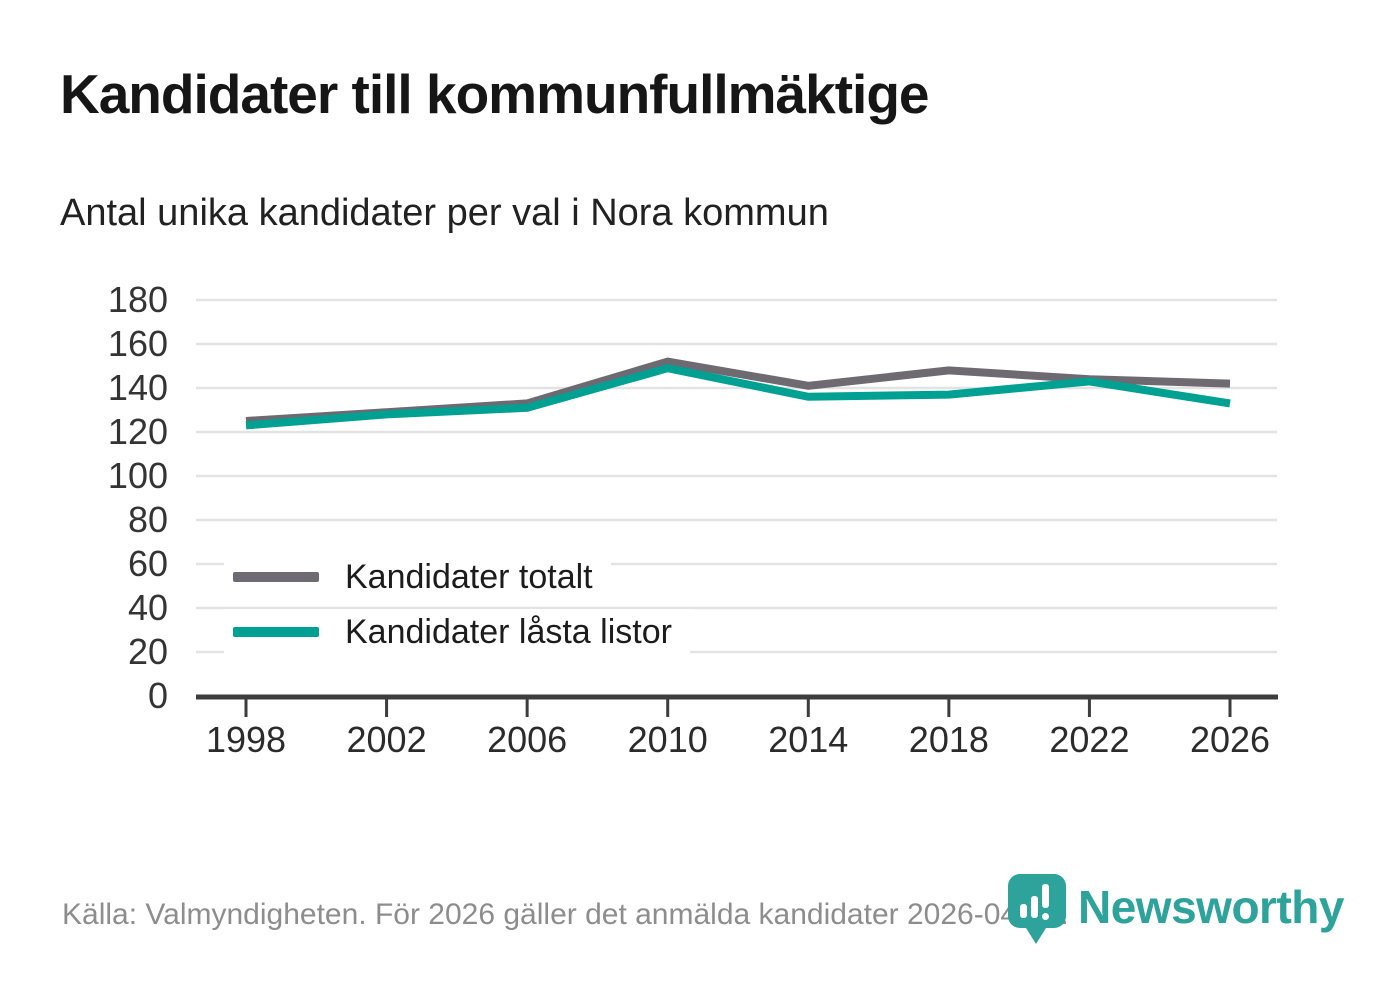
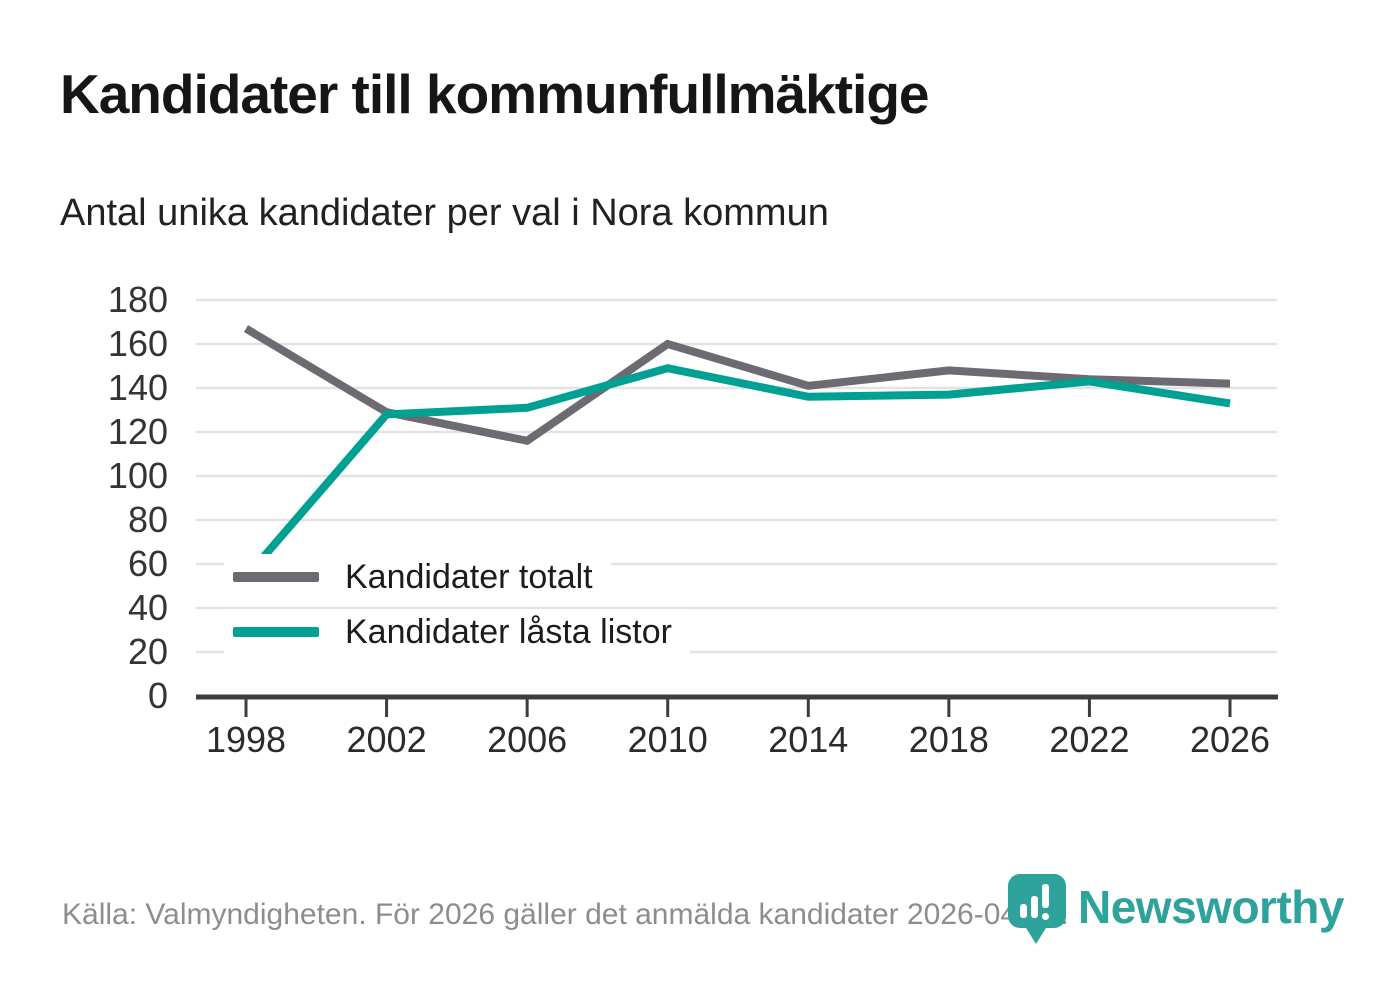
Kandidater totalt/1998: 125 -> 167
Kandidater låsta listor/1998: 123 -> 54
Kandidater totalt/2006: 133 -> 116
Kandidater totalt/2010: 152 -> 160
